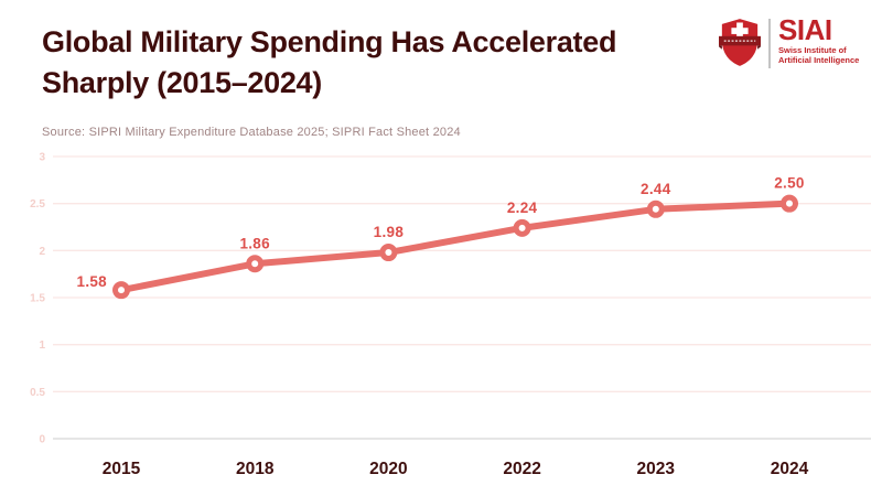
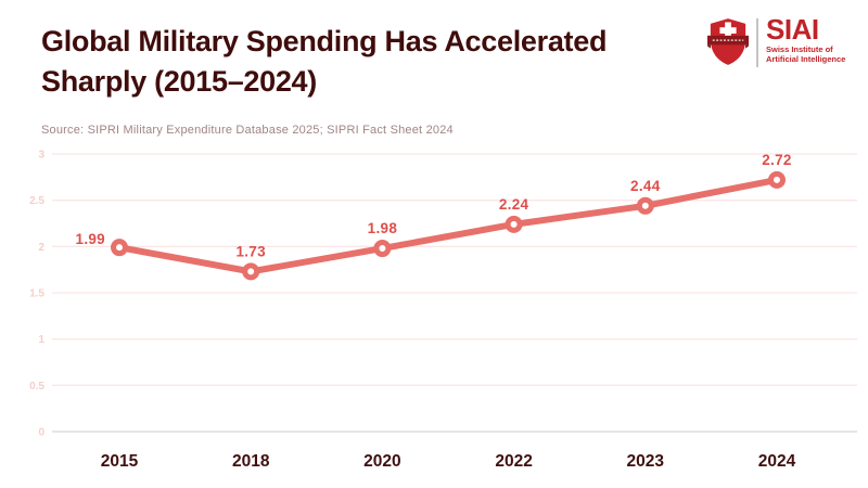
2015: 1.58 -> 1.99
2018: 1.86 -> 1.73
2024: 2.50 -> 2.72
